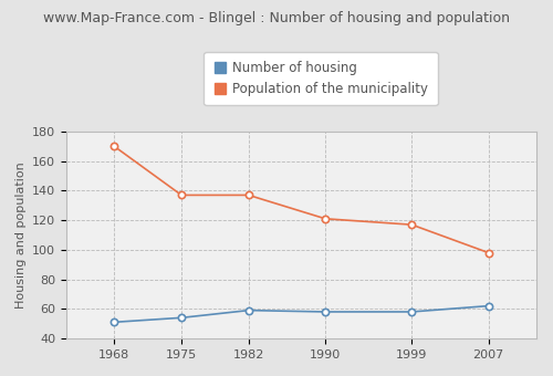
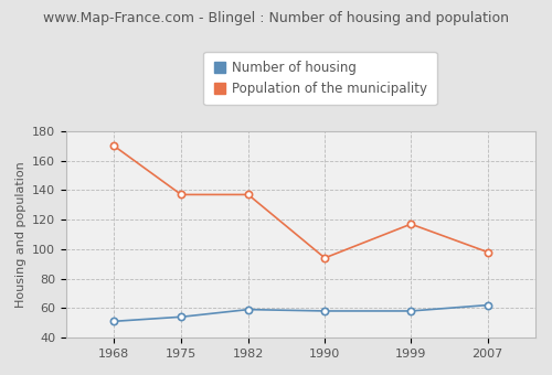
Population of the municipality/1990: 121 -> 94
